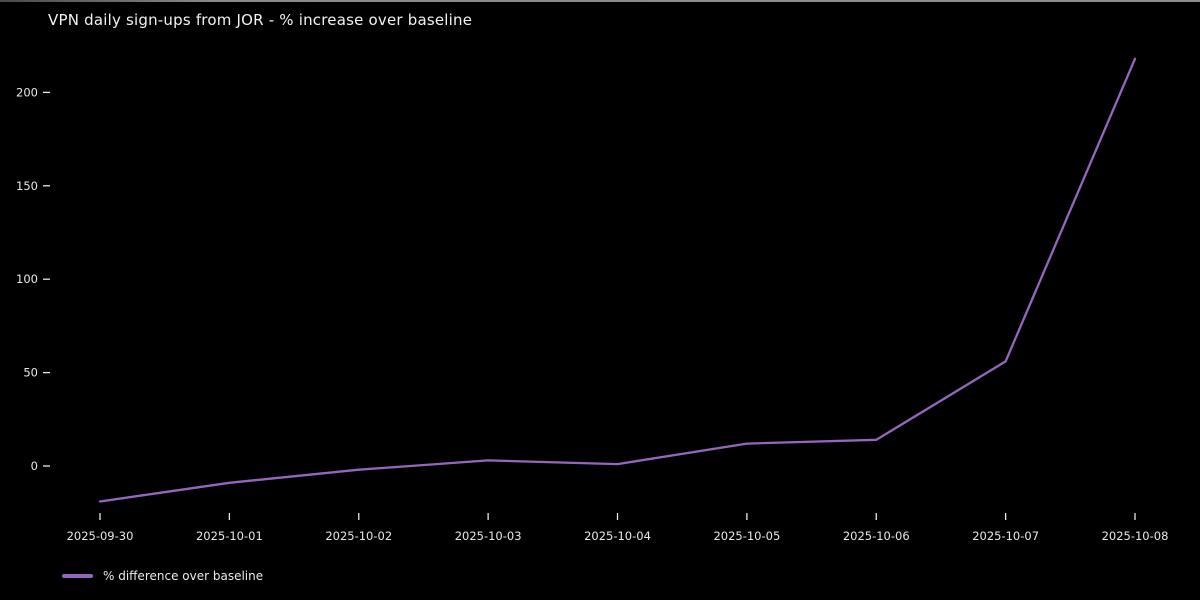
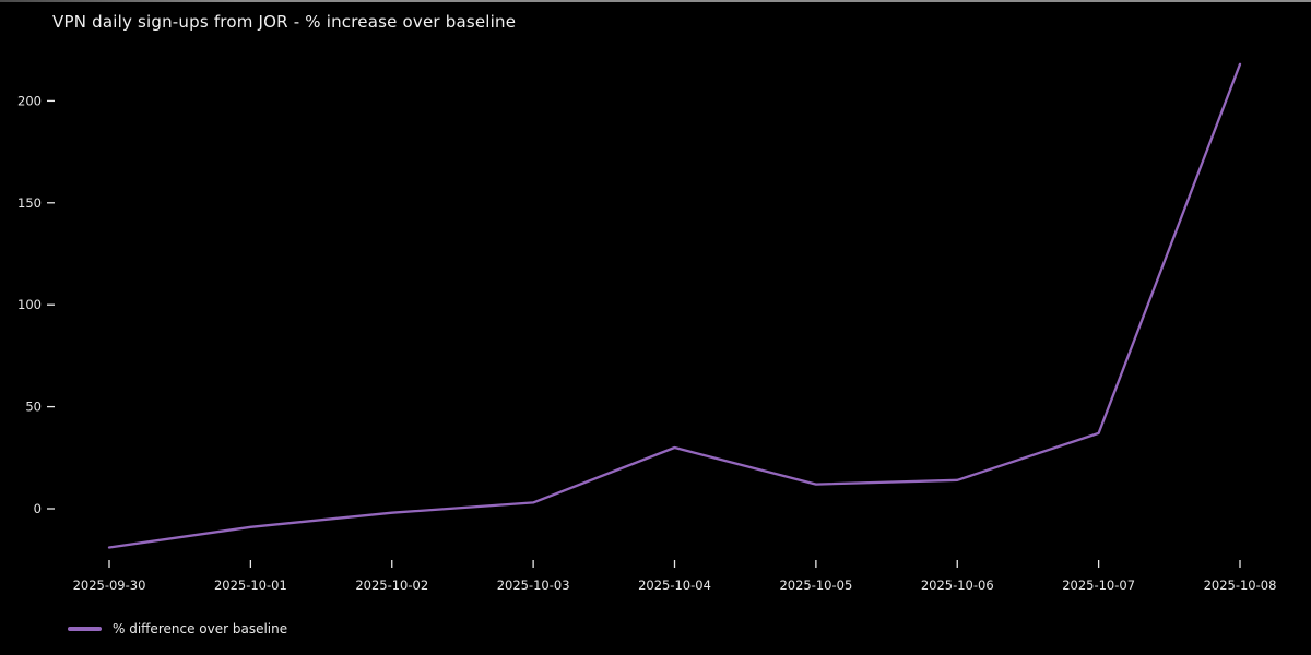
2025-10-04: 1 -> 30
2025-10-07: 56 -> 37
